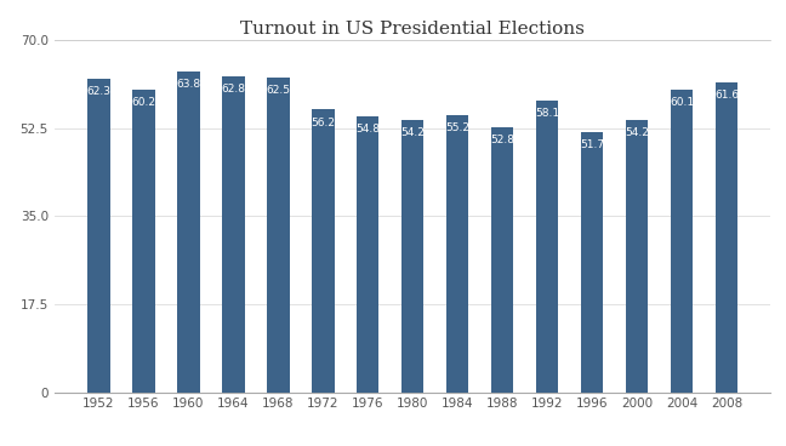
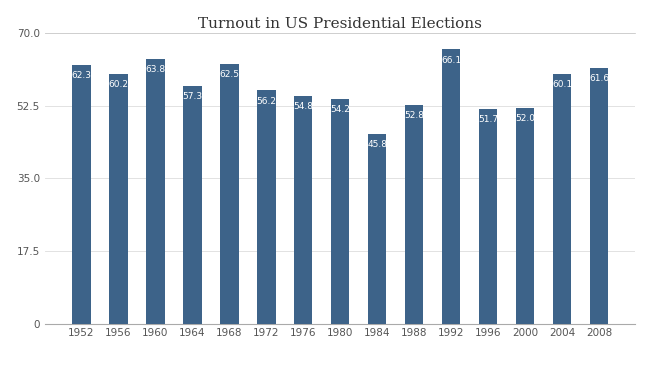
1964: 62.8 -> 57.3
1984: 55.2 -> 45.8
1992: 58.1 -> 66.1
2000: 54.2 -> 52.0
